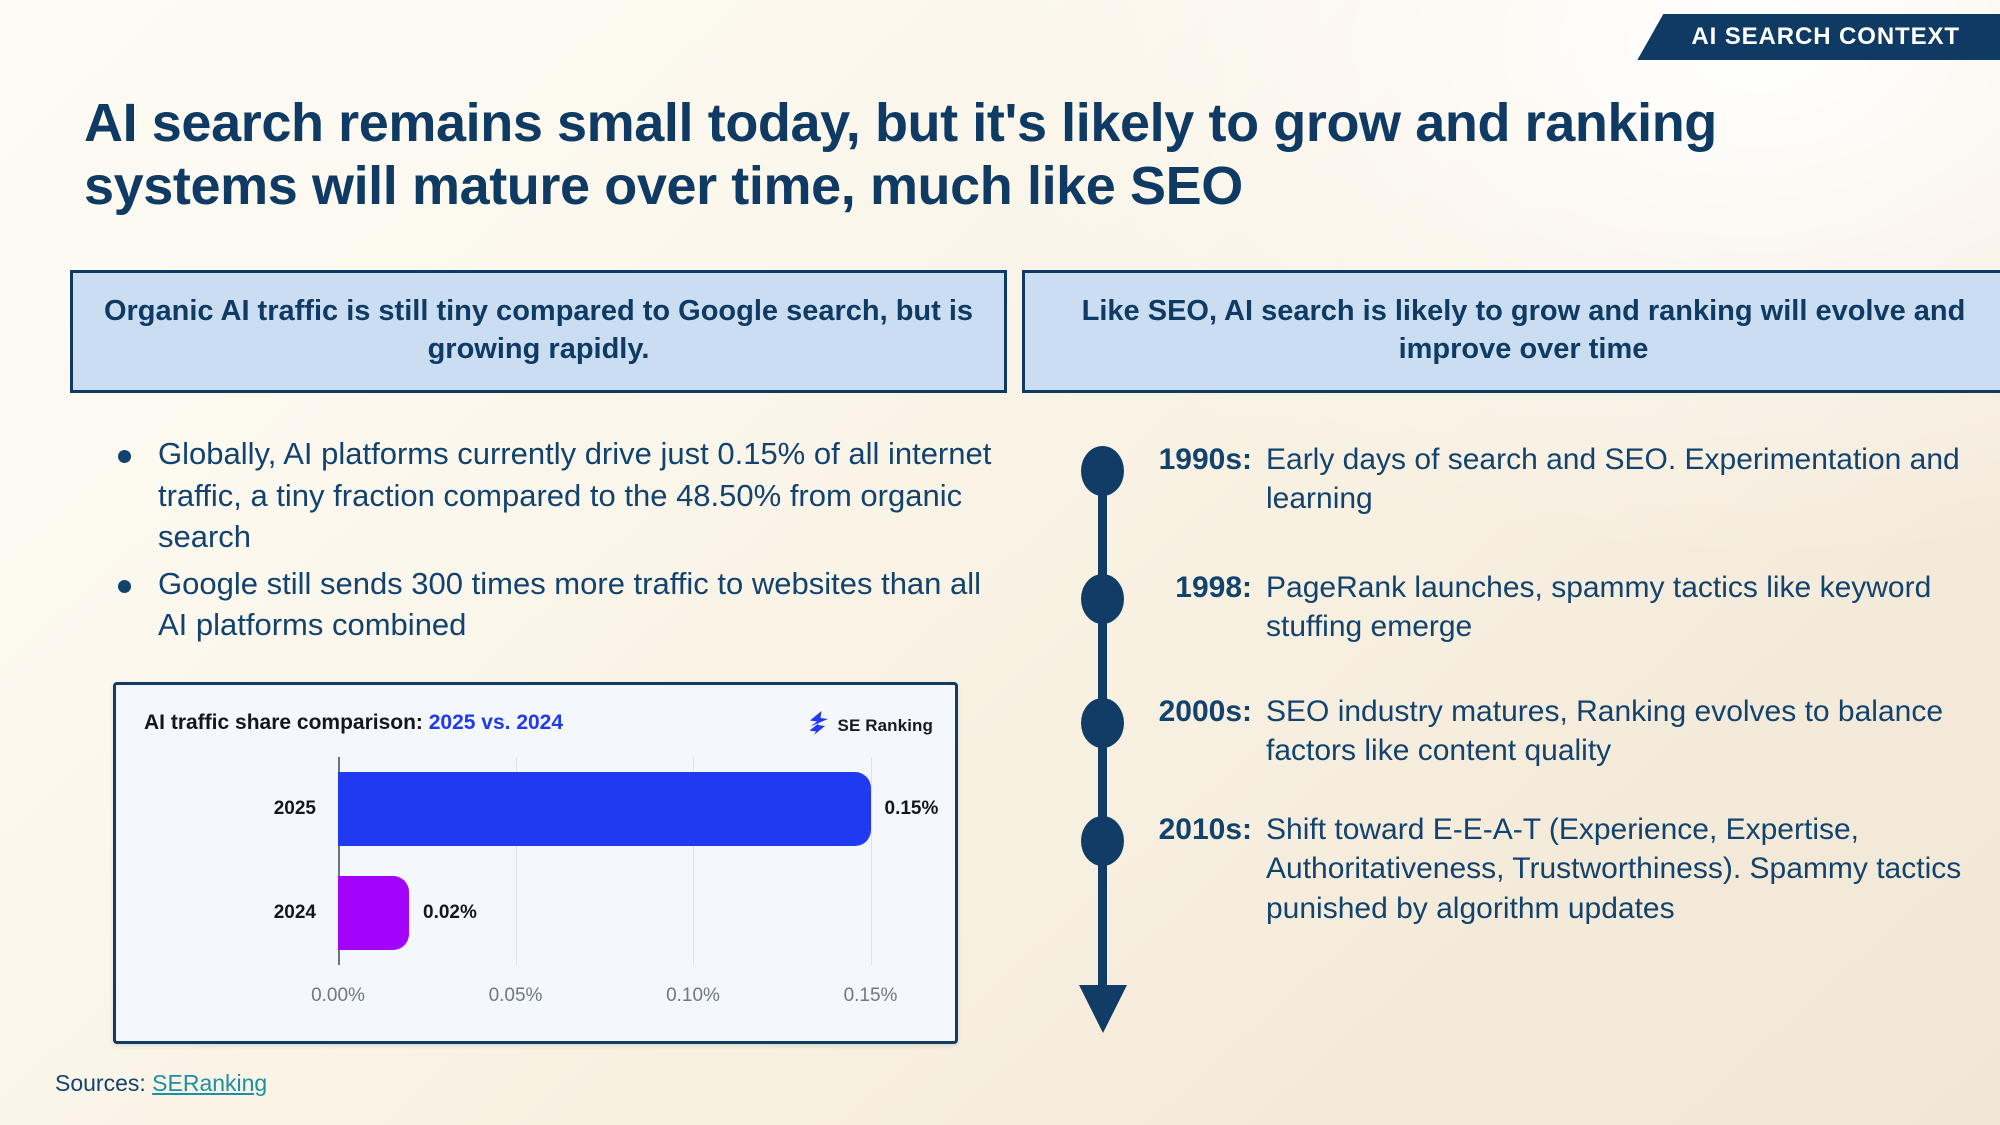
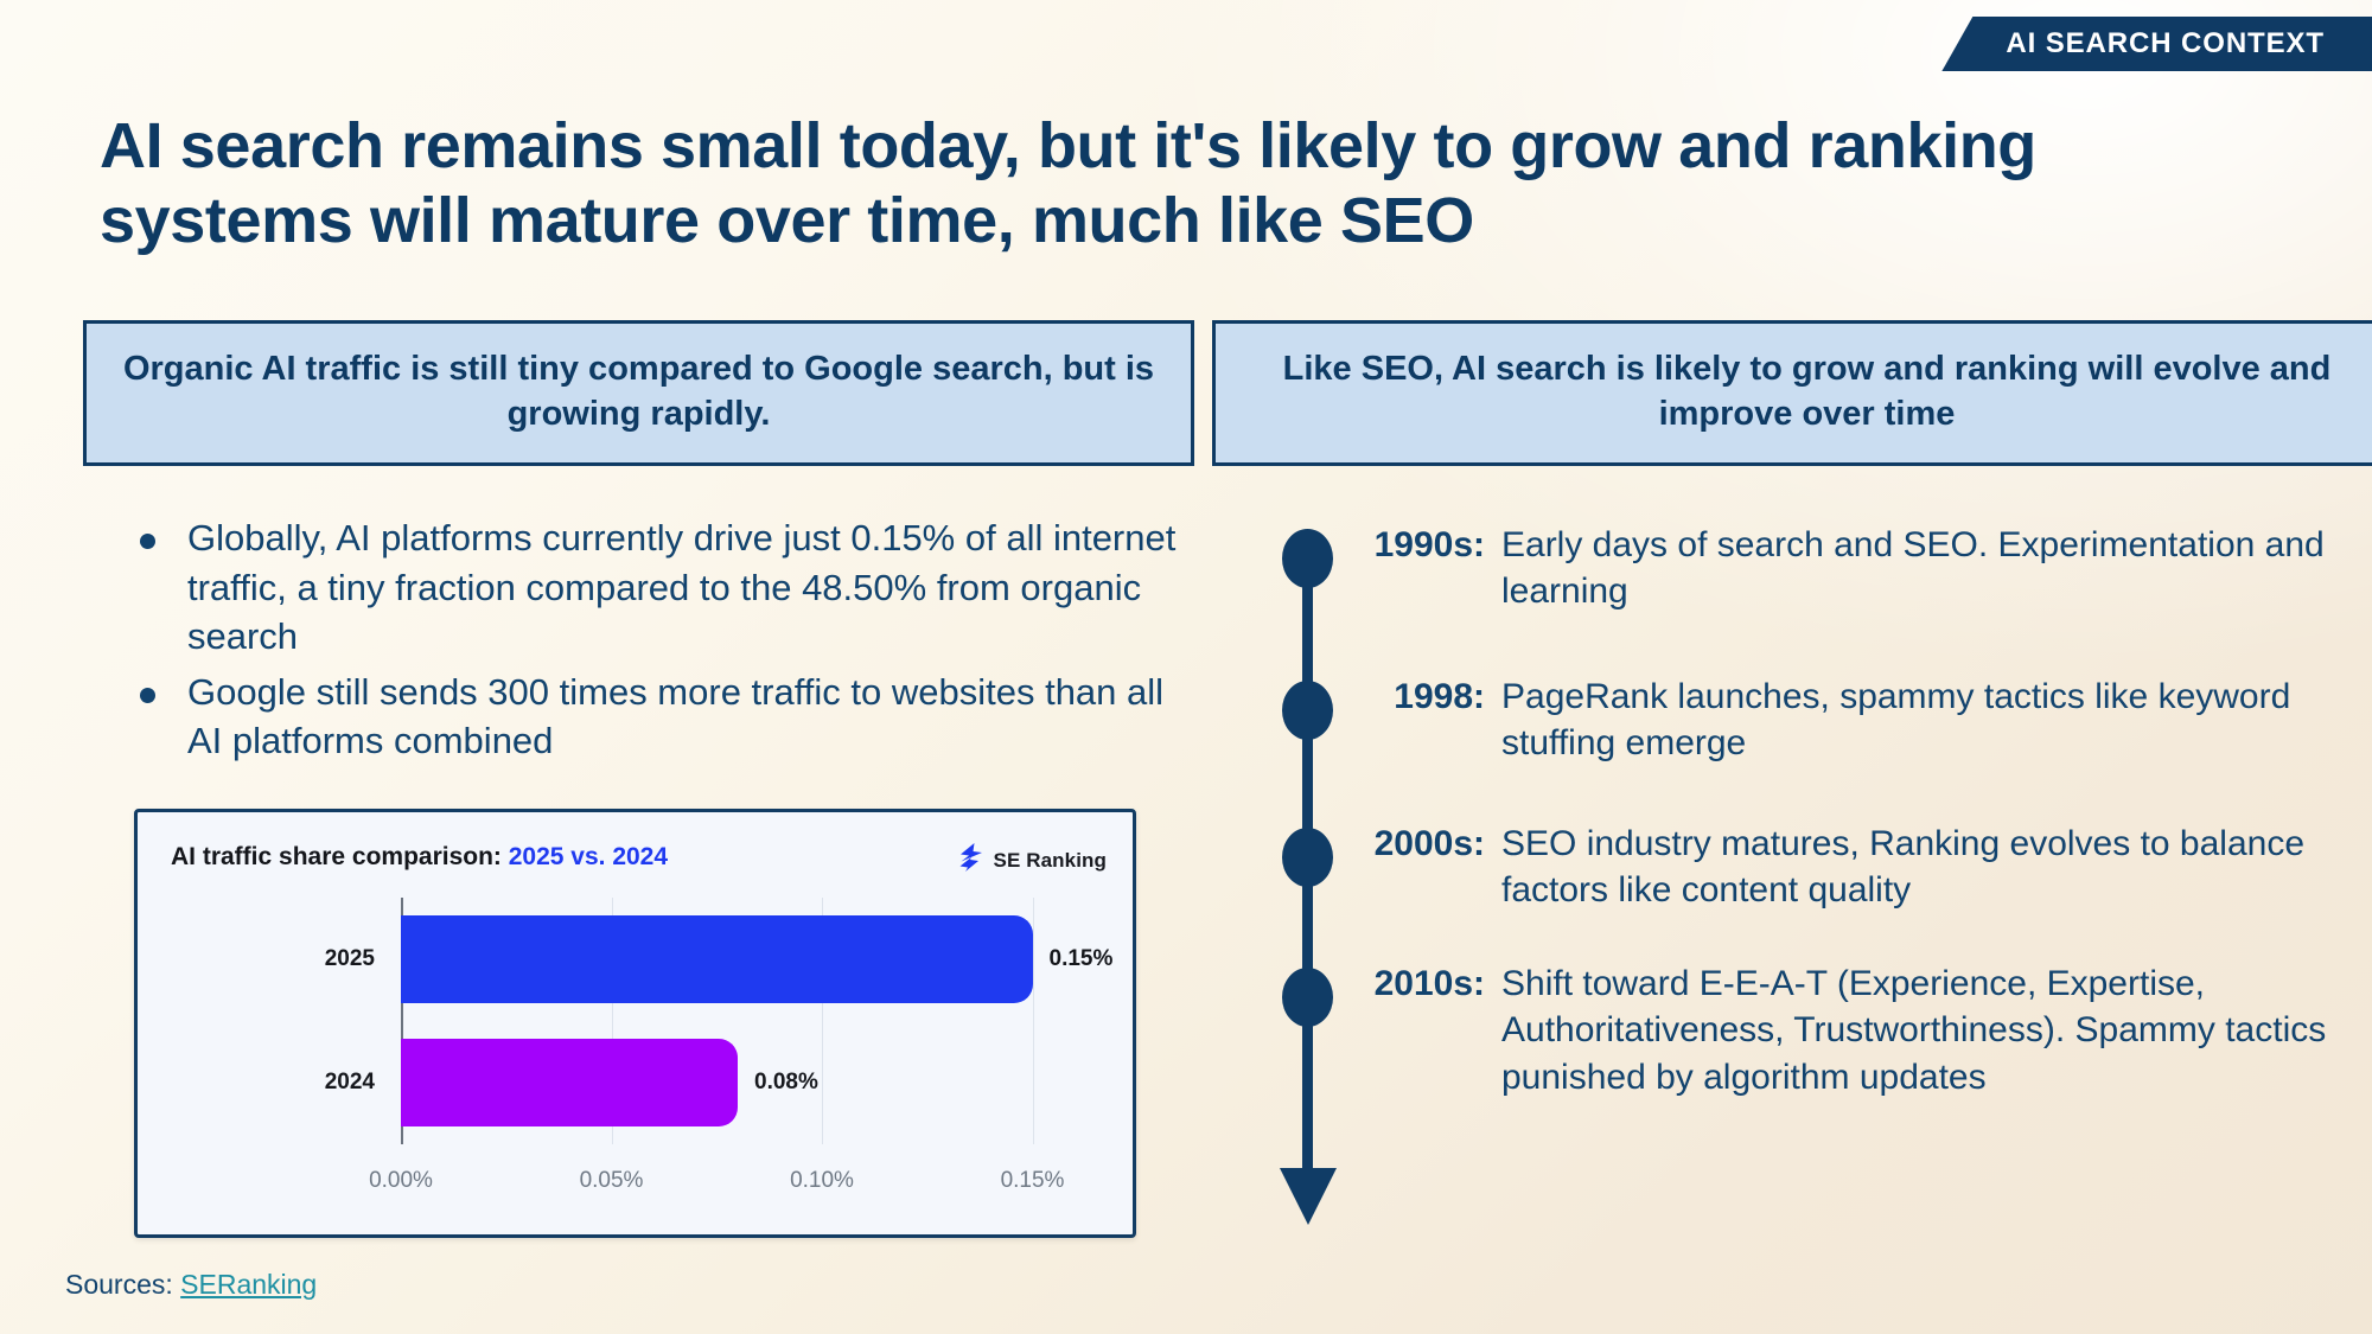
2024: 0.02% -> 0.08%
